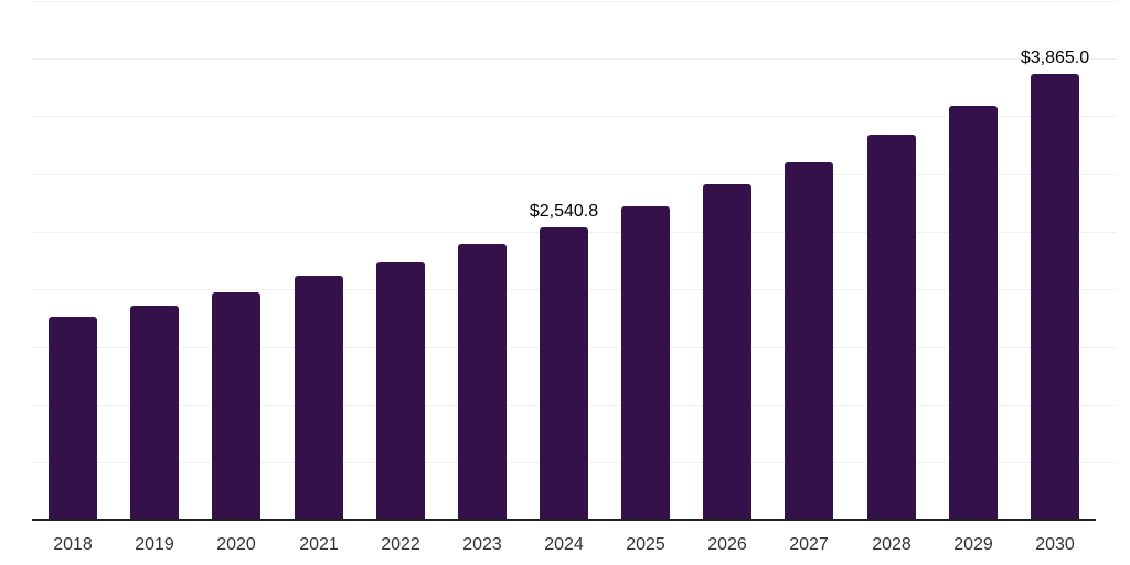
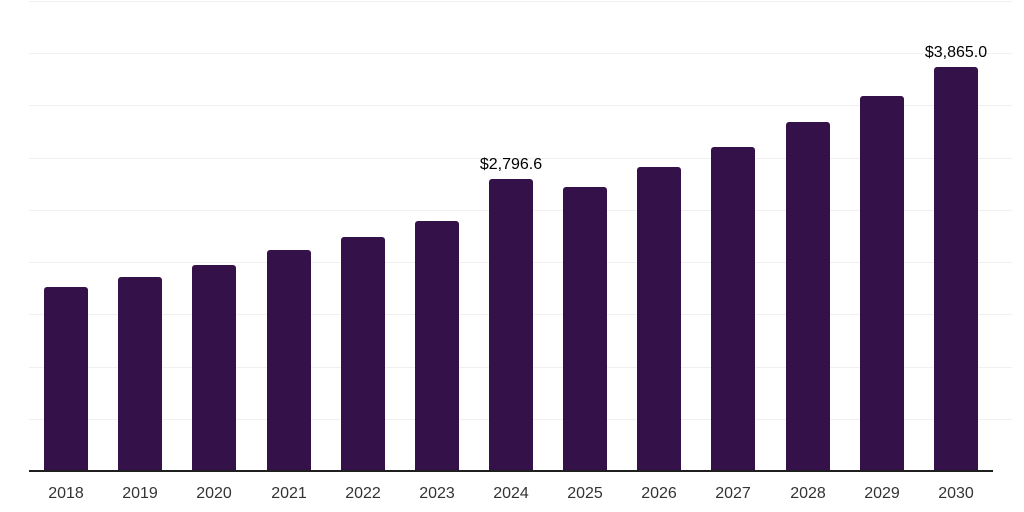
2024: $2,540.8 -> $2,796.6
